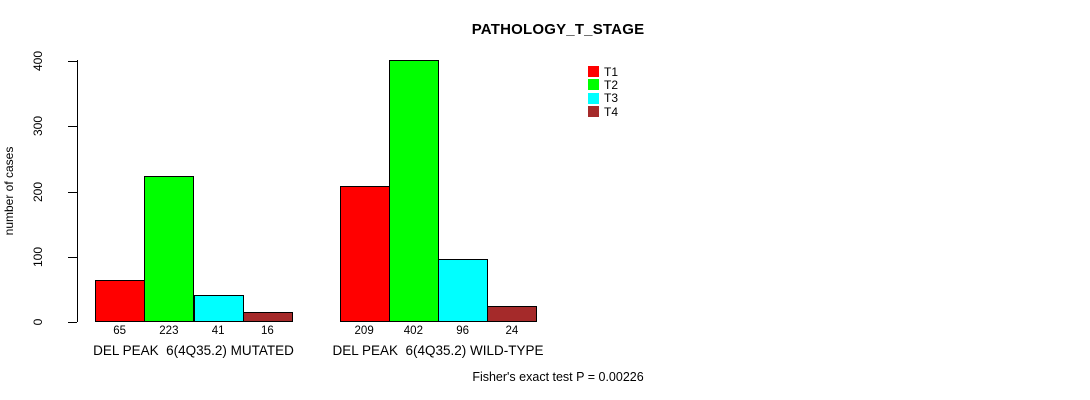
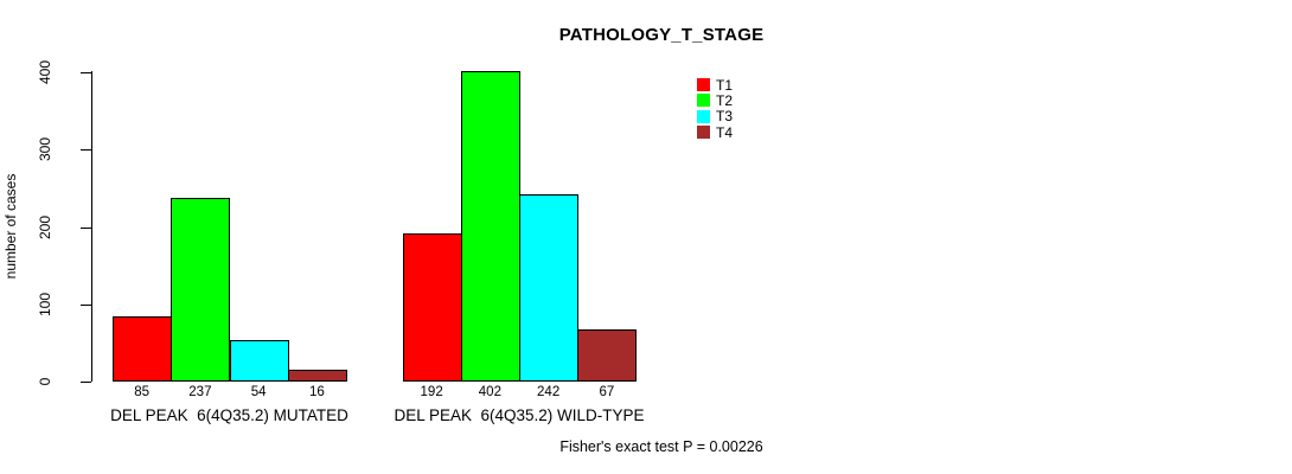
T1/DEL PEAK 6(4Q35.2) MUTATED: 65 -> 85
T2/DEL PEAK 6(4Q35.2) MUTATED: 223 -> 237
T3/DEL PEAK 6(4Q35.2) MUTATED: 41 -> 54
T1/DEL PEAK 6(4Q35.2) WILD-TYPE: 209 -> 192
T3/DEL PEAK 6(4Q35.2) WILD-TYPE: 96 -> 242
T4/DEL PEAK 6(4Q35.2) WILD-TYPE: 24 -> 67
